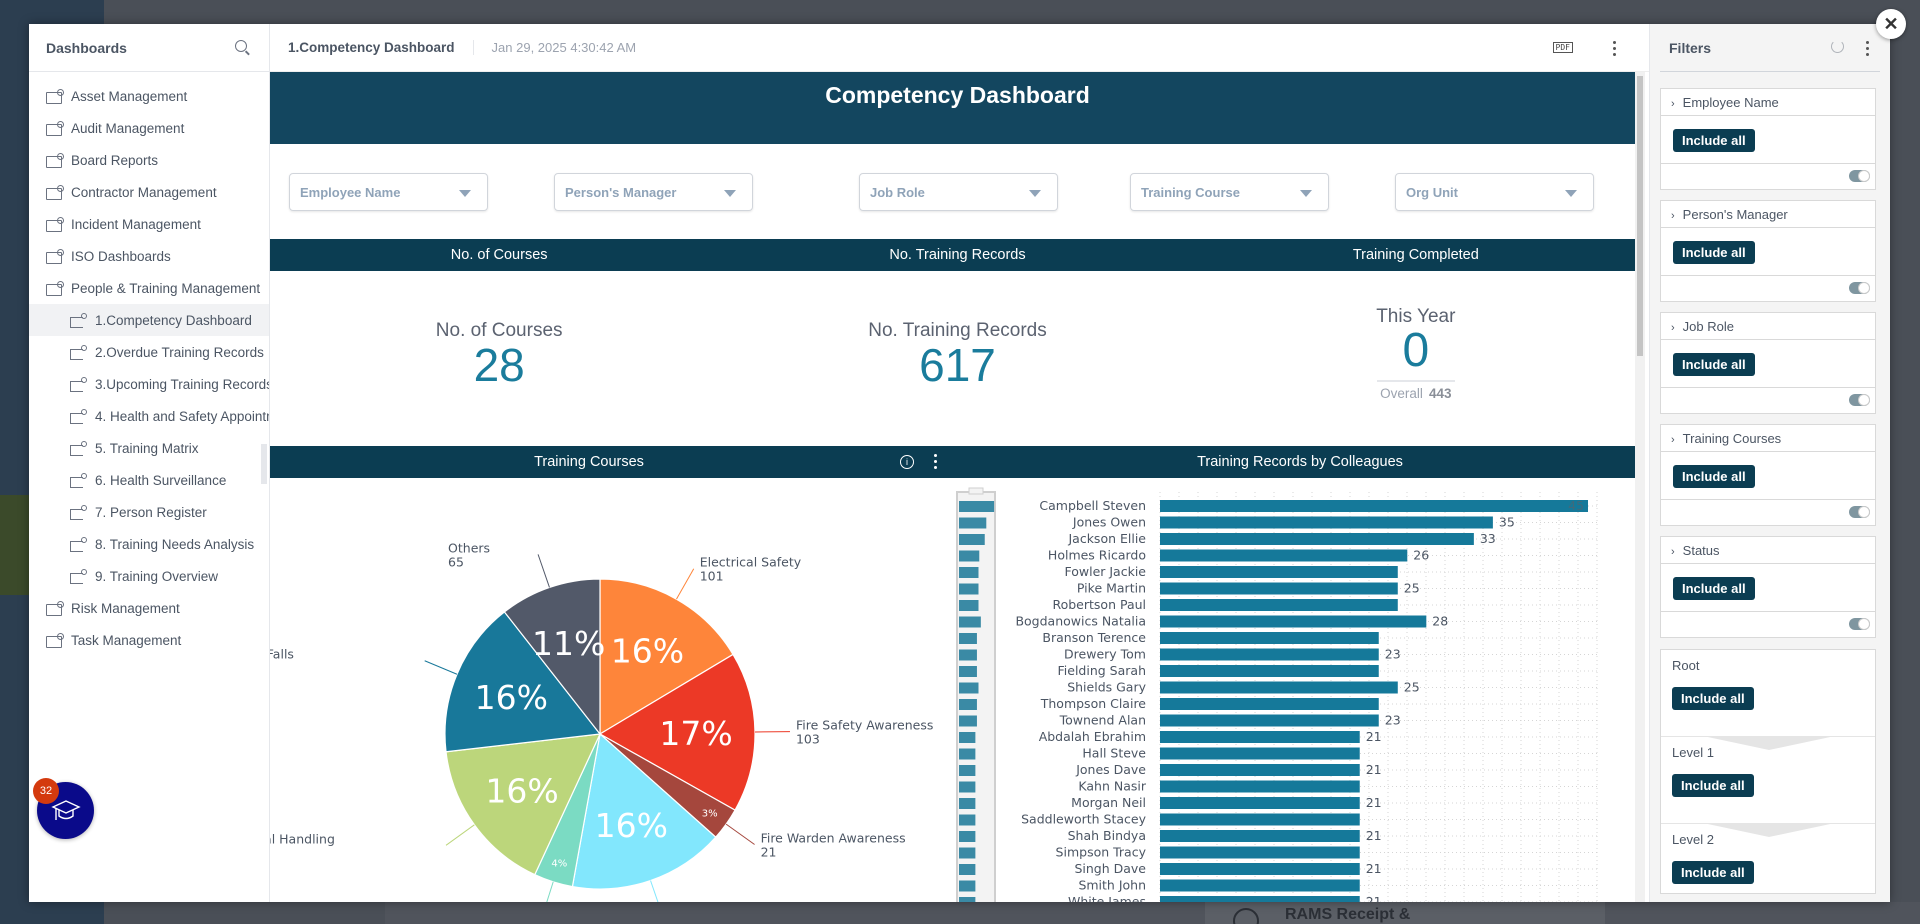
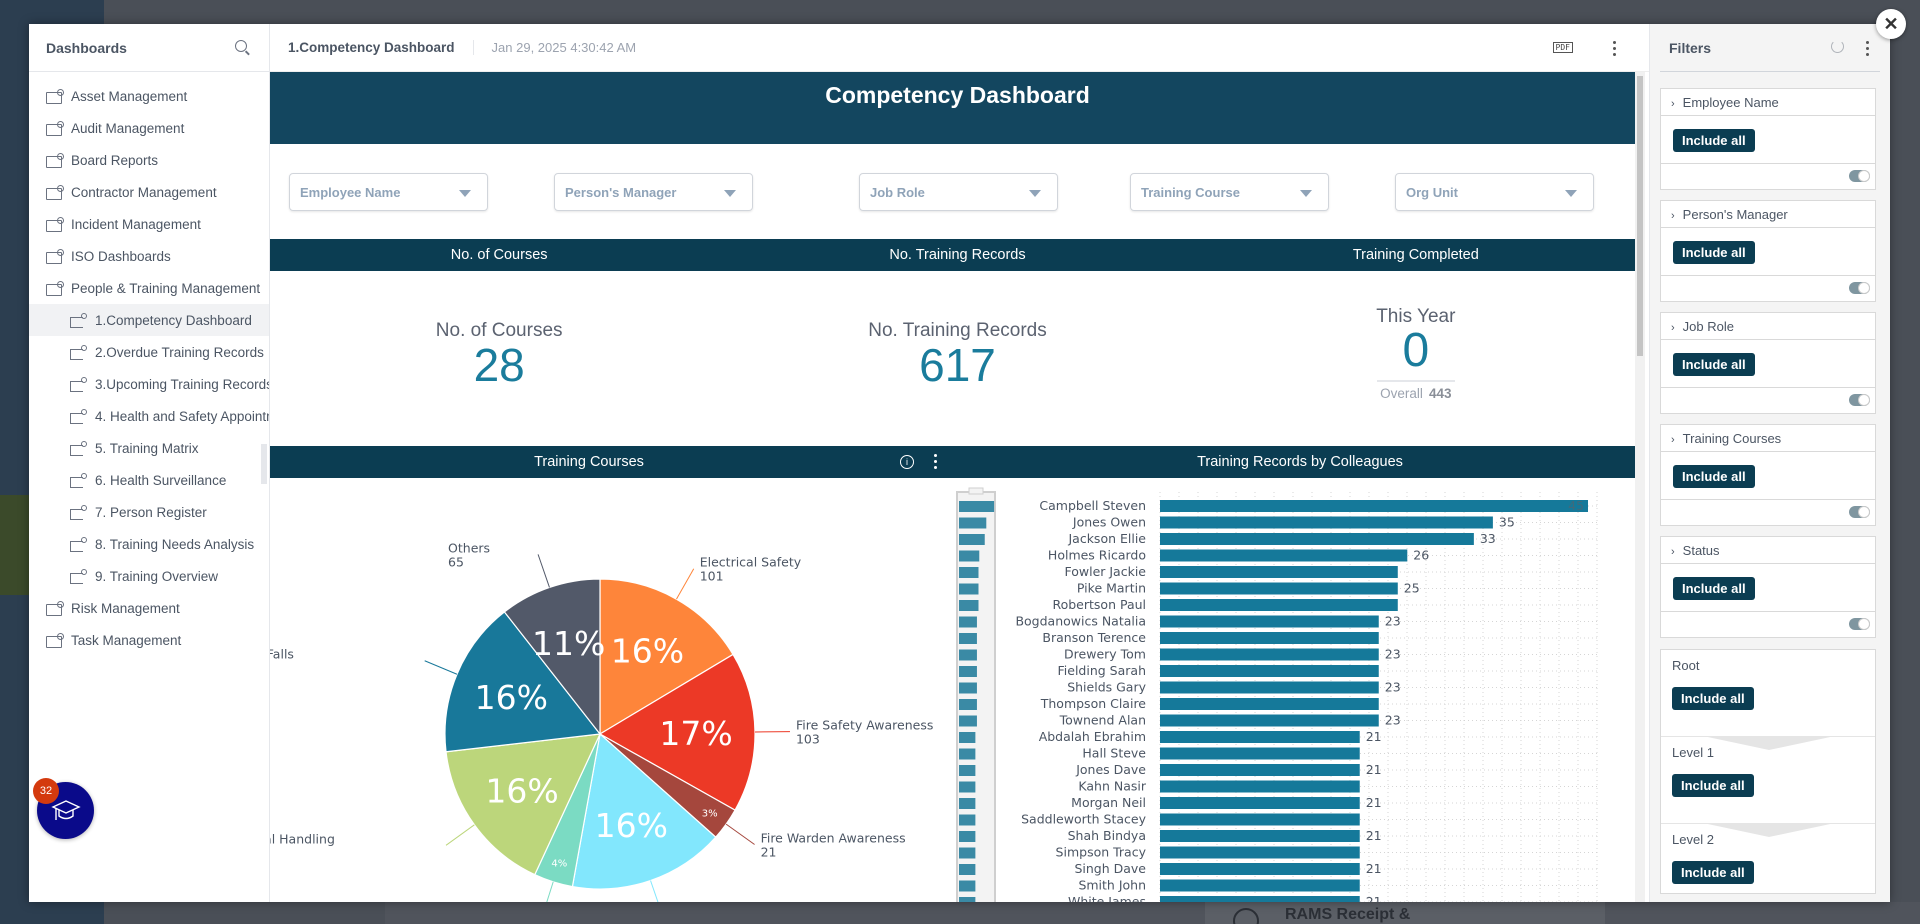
Training Records by Colleagues/Bogdanowics Natalia: 28 -> 23
Training Records by Colleagues/Shields Gary: 25 -> 23
